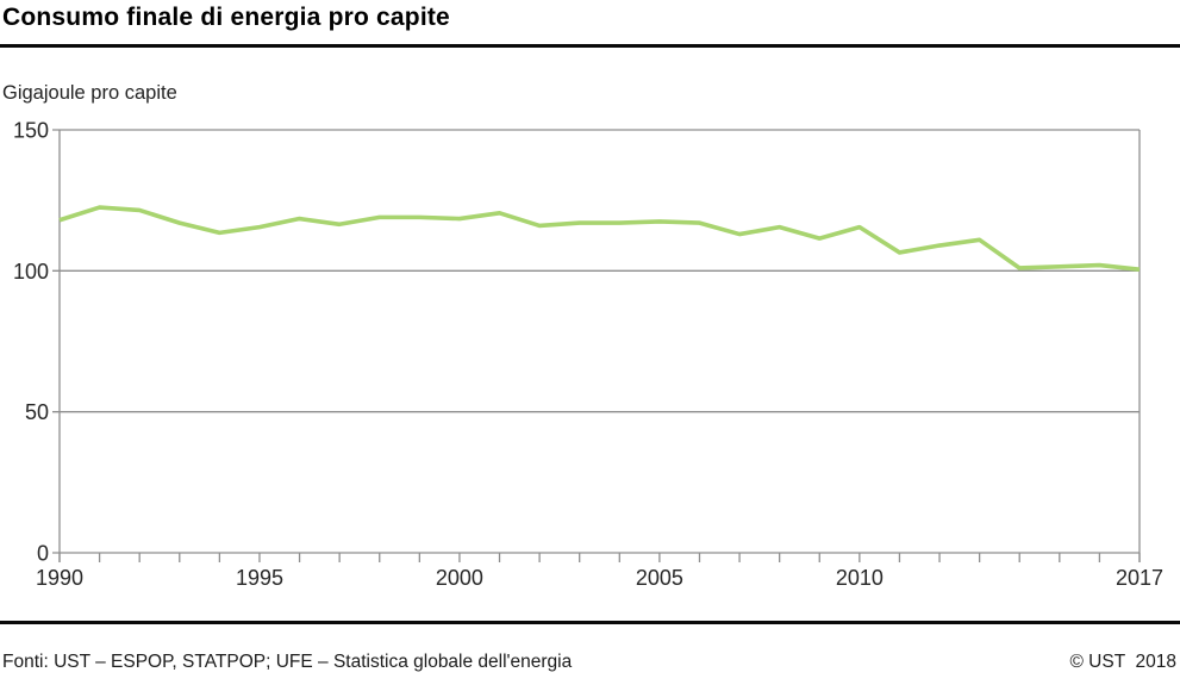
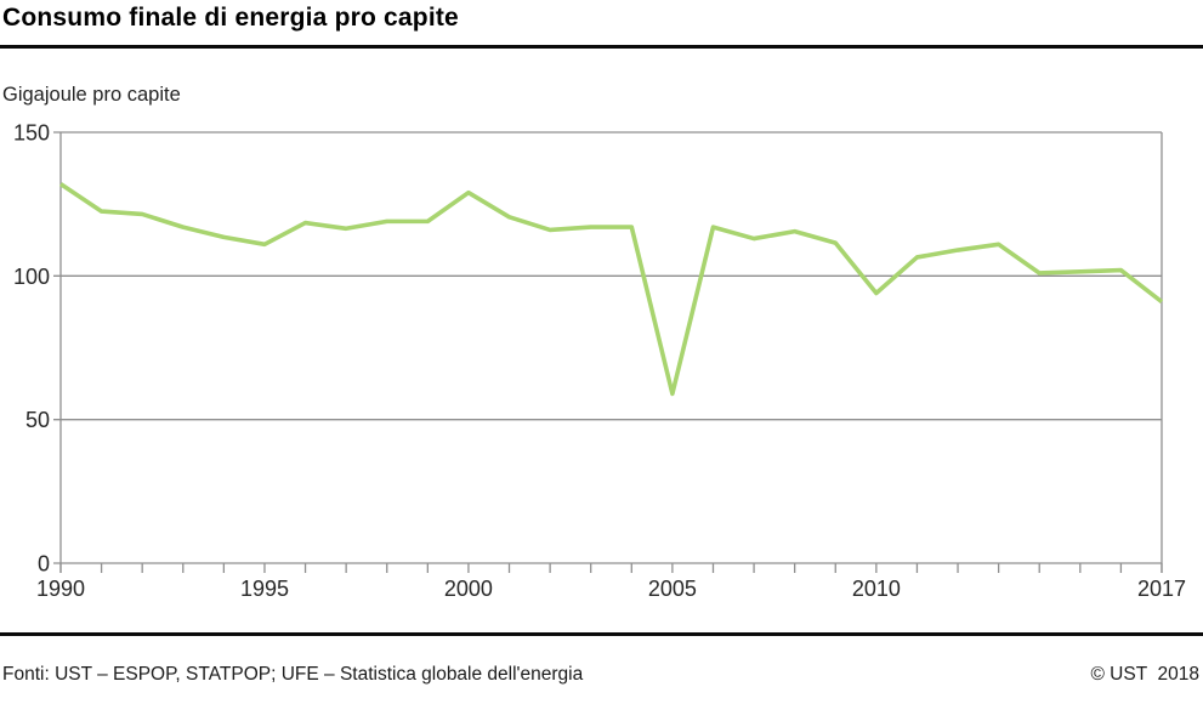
1990: 118 -> 132
1995: 116 -> 111
2000: 118 -> 129
2005: 118 -> 59
2010: 116 -> 94
2017: 100 -> 91
